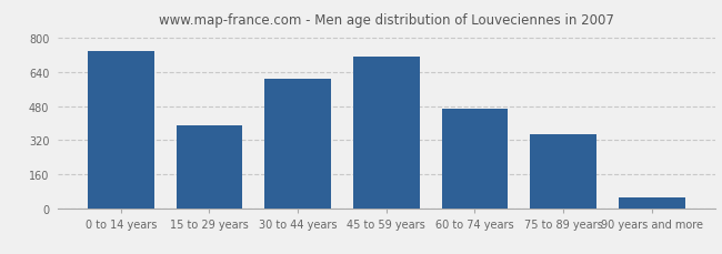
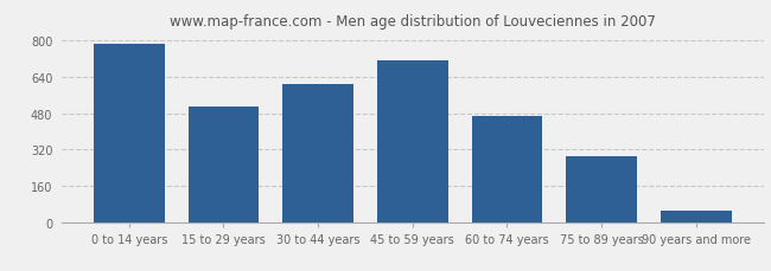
0 to 14 years: 740 -> 790
15 to 29 years: 390 -> 510
75 to 89 years: 350 -> 290
